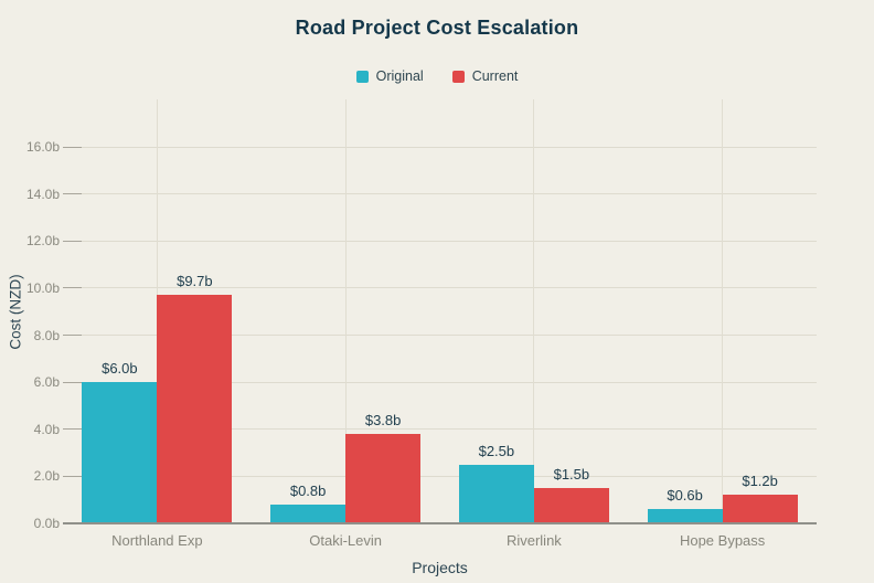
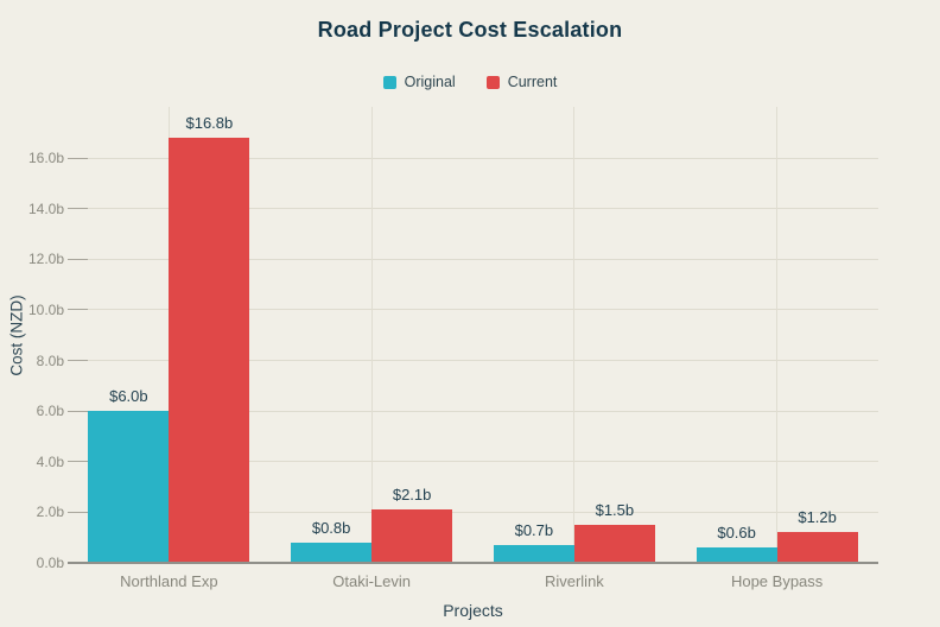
Current/Northland Exp: $9.7b -> $16.8b
Current/Otaki-Levin: $3.8b -> $2.1b
Original/Riverlink: $2.5b -> $0.7b
